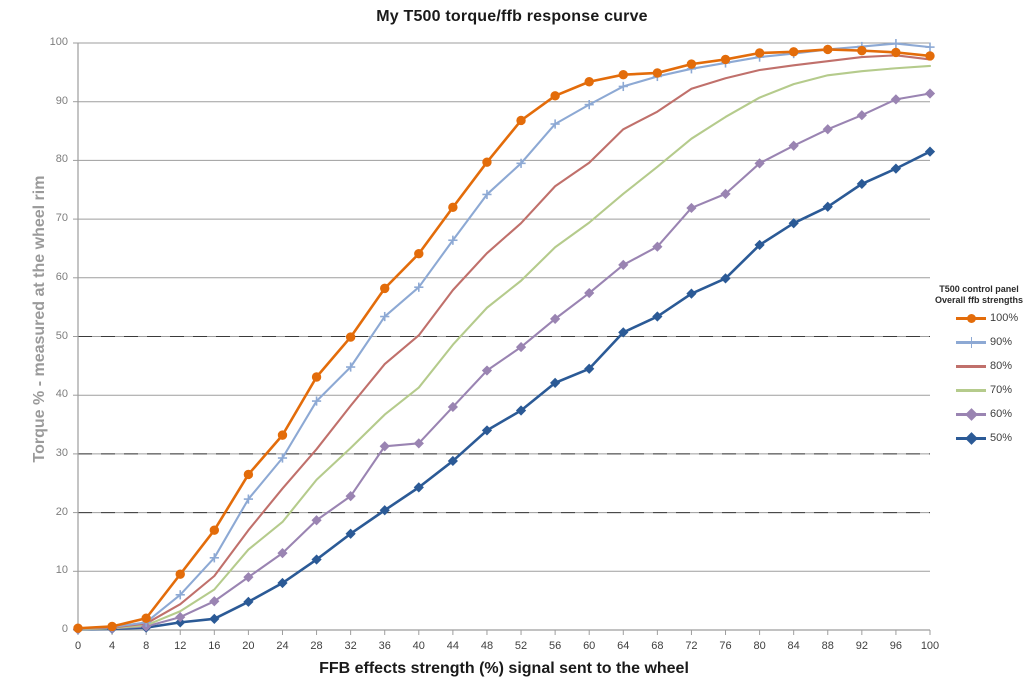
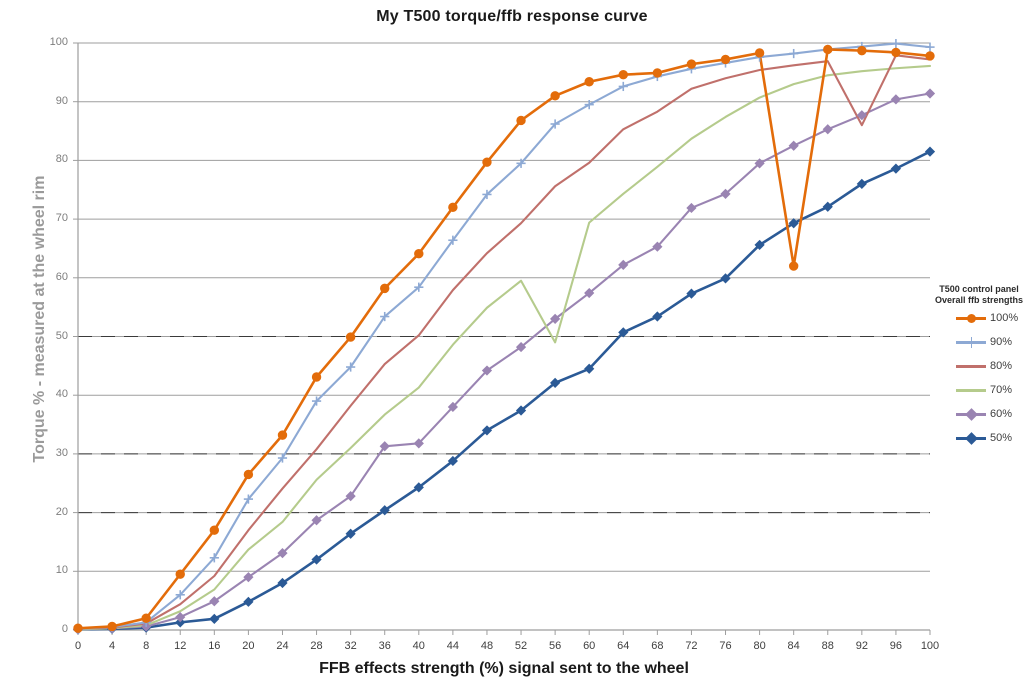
70%/56: 65 -> 49
100%/84: 98 -> 62
80%/92: 98 -> 86
